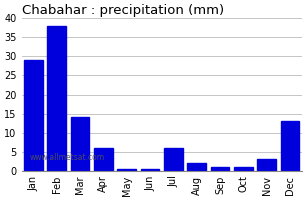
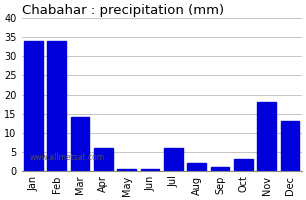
Jan: 29.0 -> 34.0
Feb: 38.0 -> 34.0
Oct: 1.0 -> 3.0
Nov: 3.0 -> 18.0
